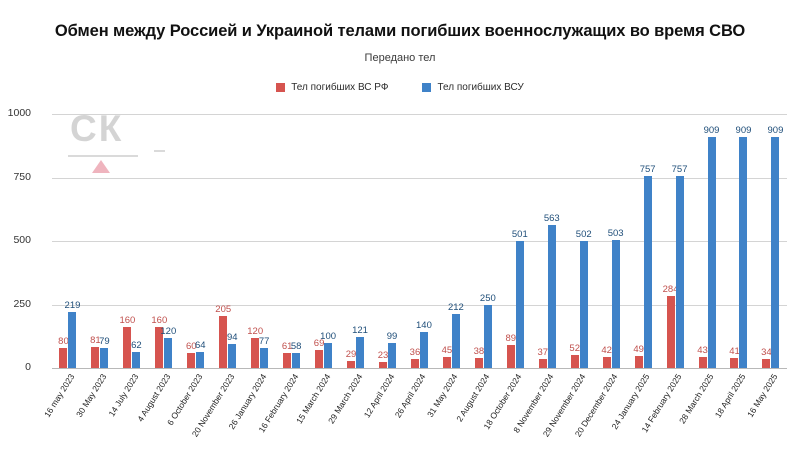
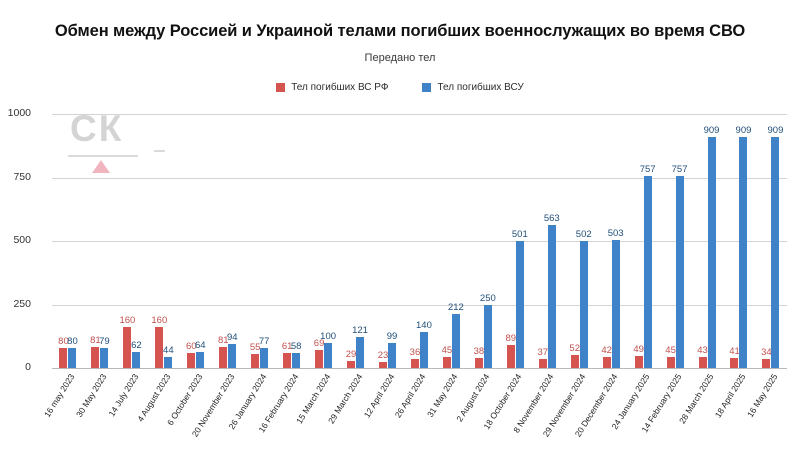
Тел погибших ВСУ/16 may 2023: 219 -> 80
Тел погибших ВСУ/4 August 2023: 120 -> 44
Тел погибших ВС РФ/20 November 2023: 205 -> 81
Тел погибших ВС РФ/26 January 2024: 120 -> 55
Тел погибших ВС РФ/14 February 2025: 284 -> 45
